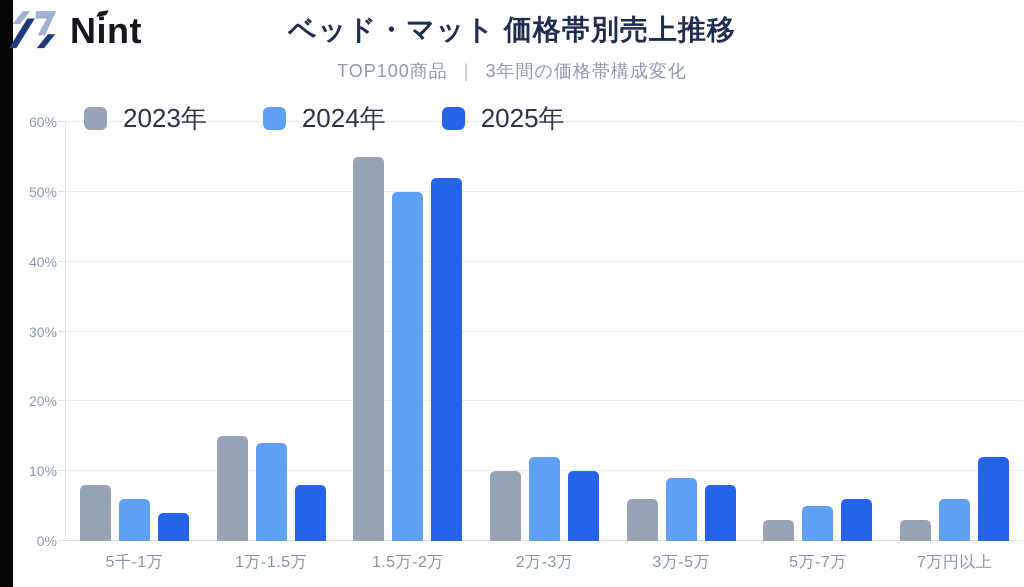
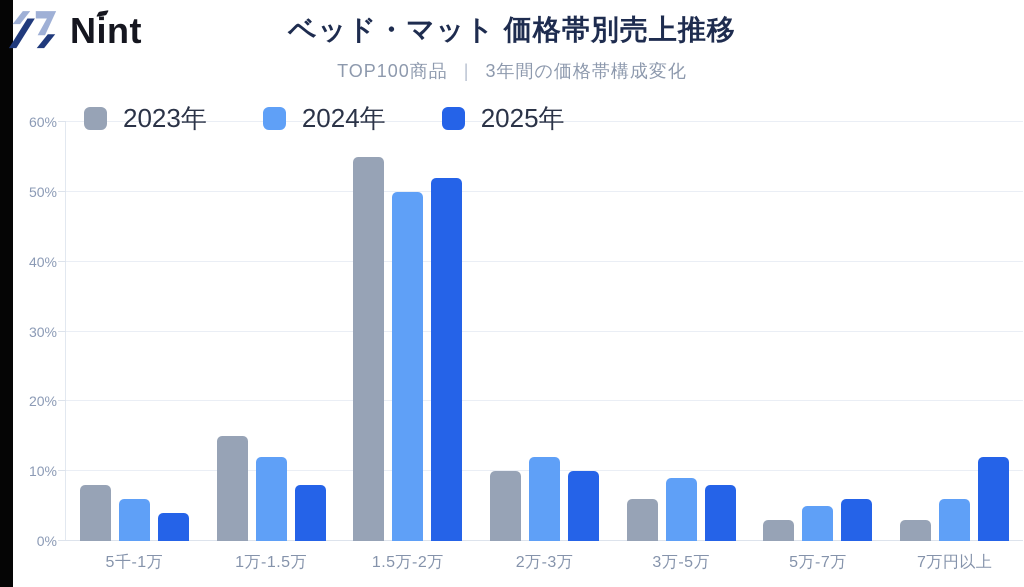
2024年/1万-1.5万: 14% -> 12%
